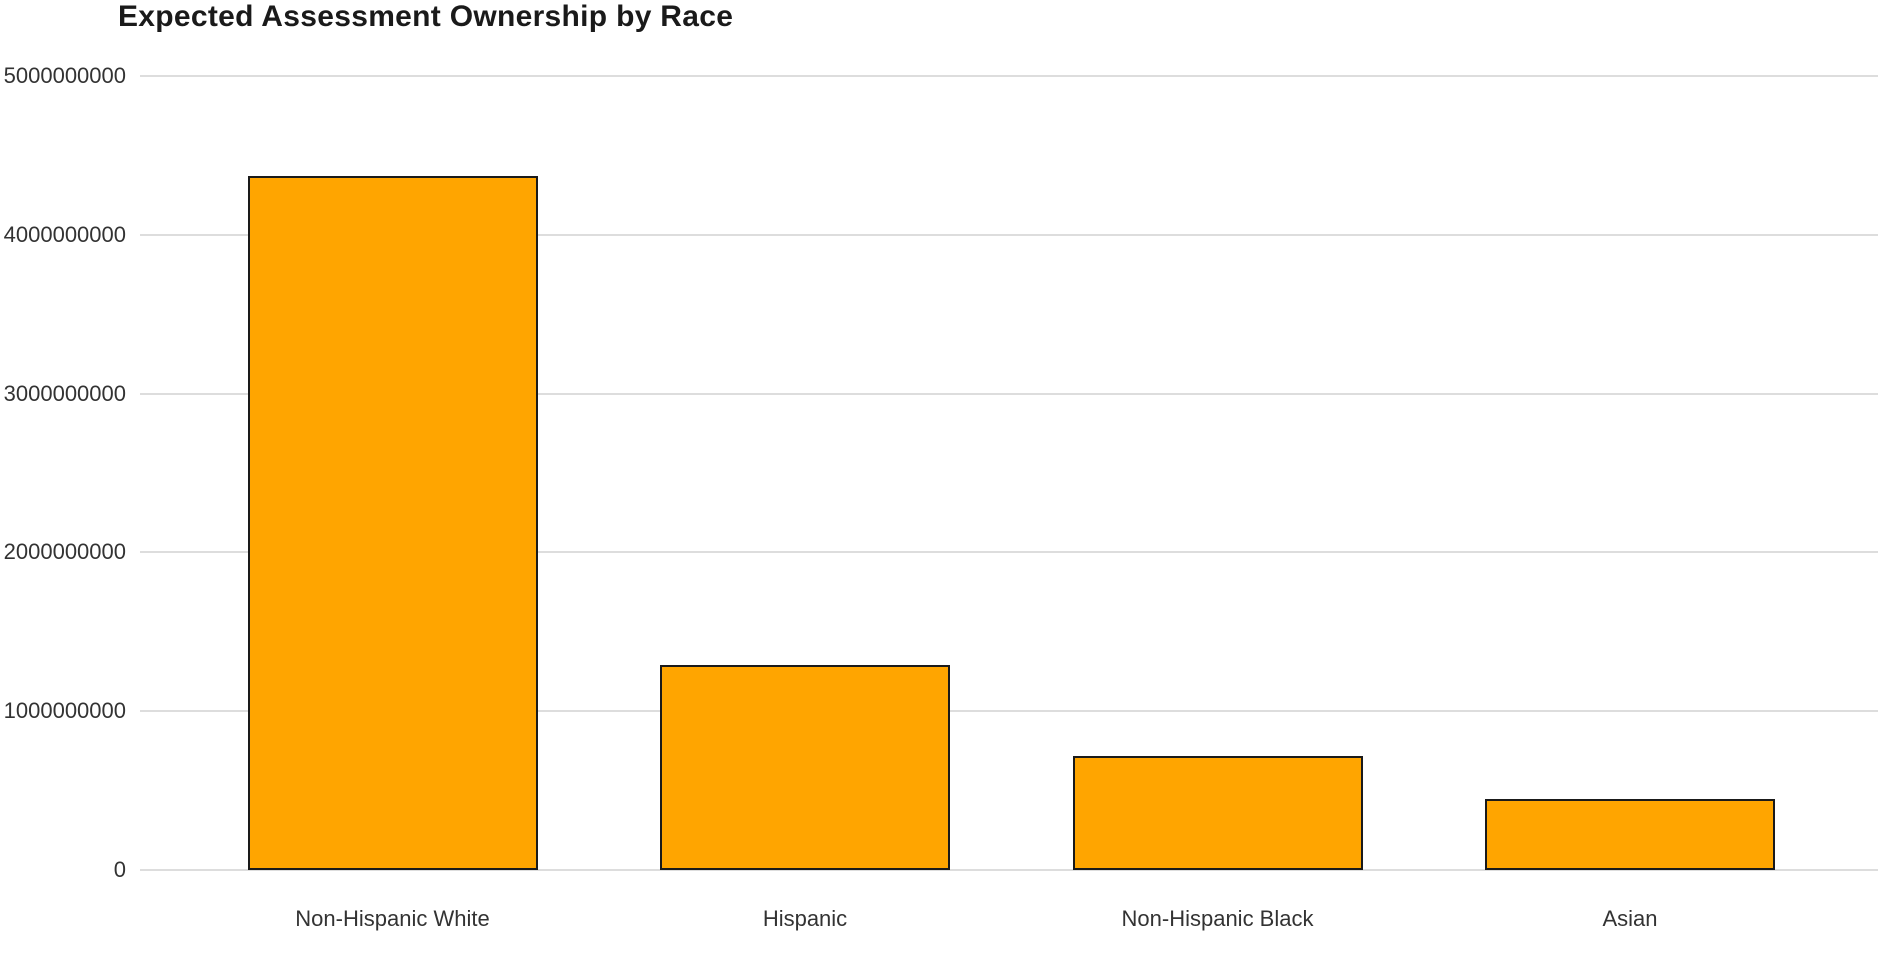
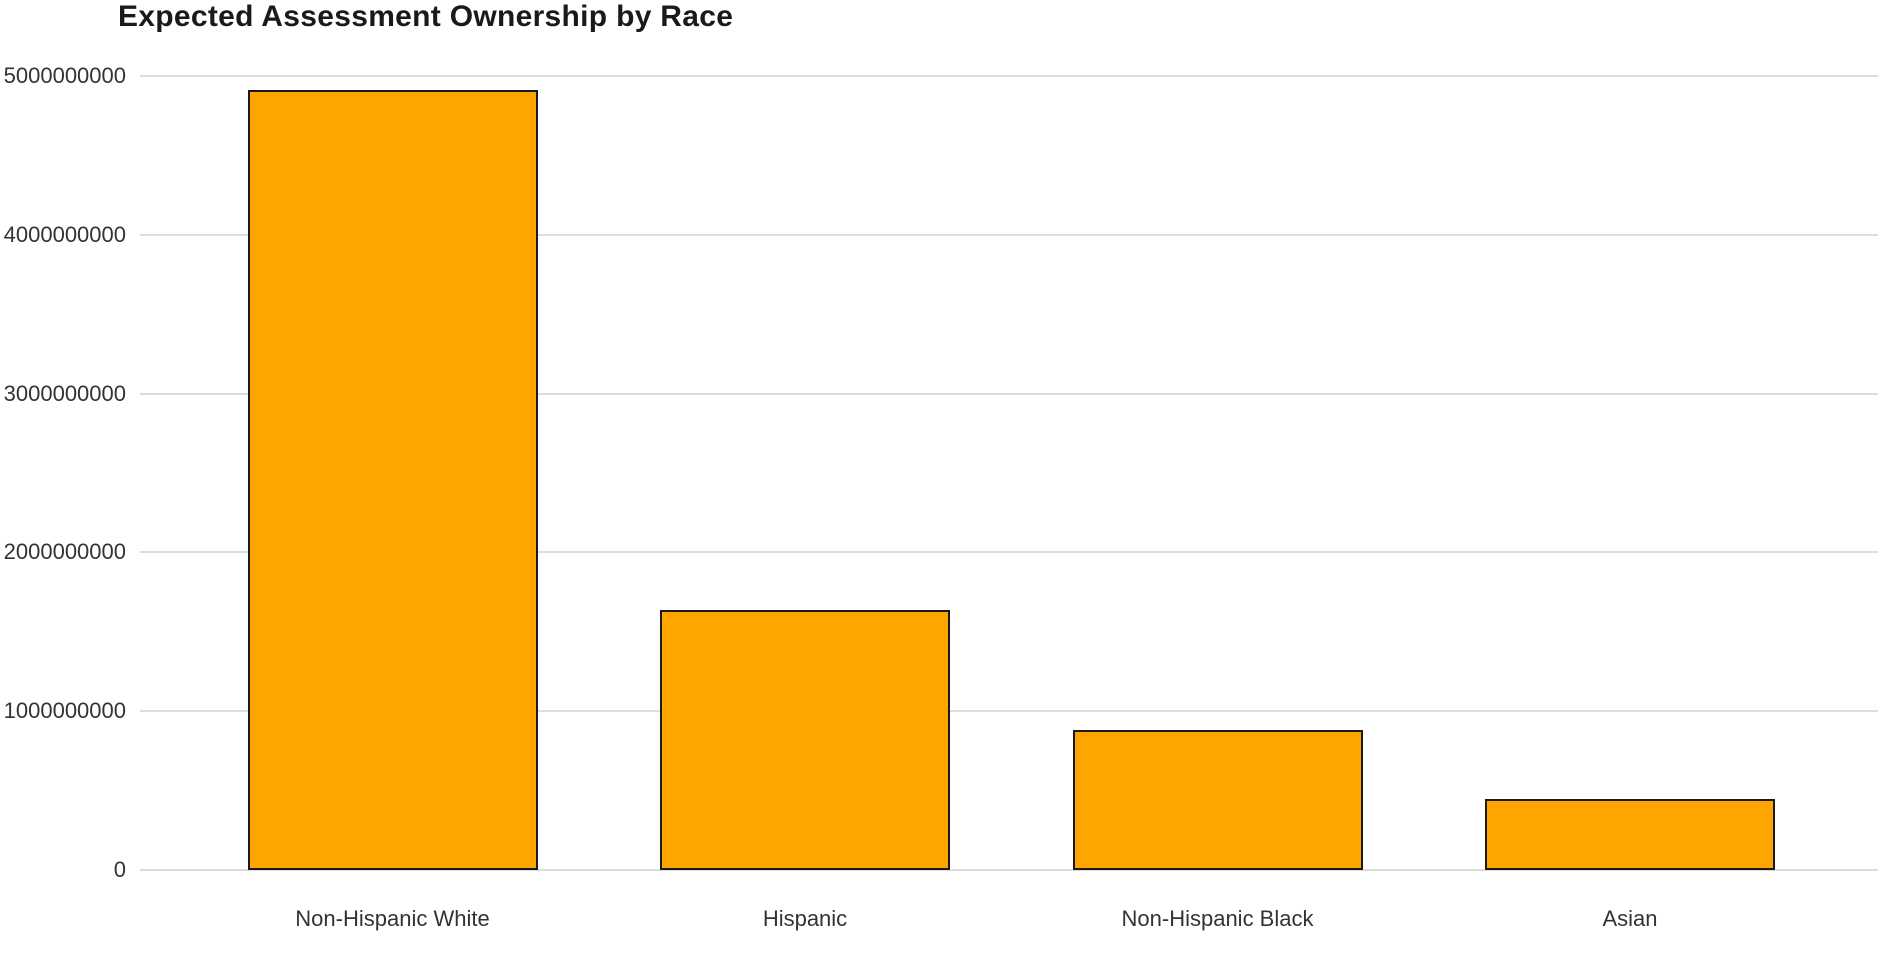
Non-Hispanic White: 4370000000 -> 4910000000
Hispanic: 1290000000 -> 1640000000
Non-Hispanic Black: 720000000 -> 880000000
